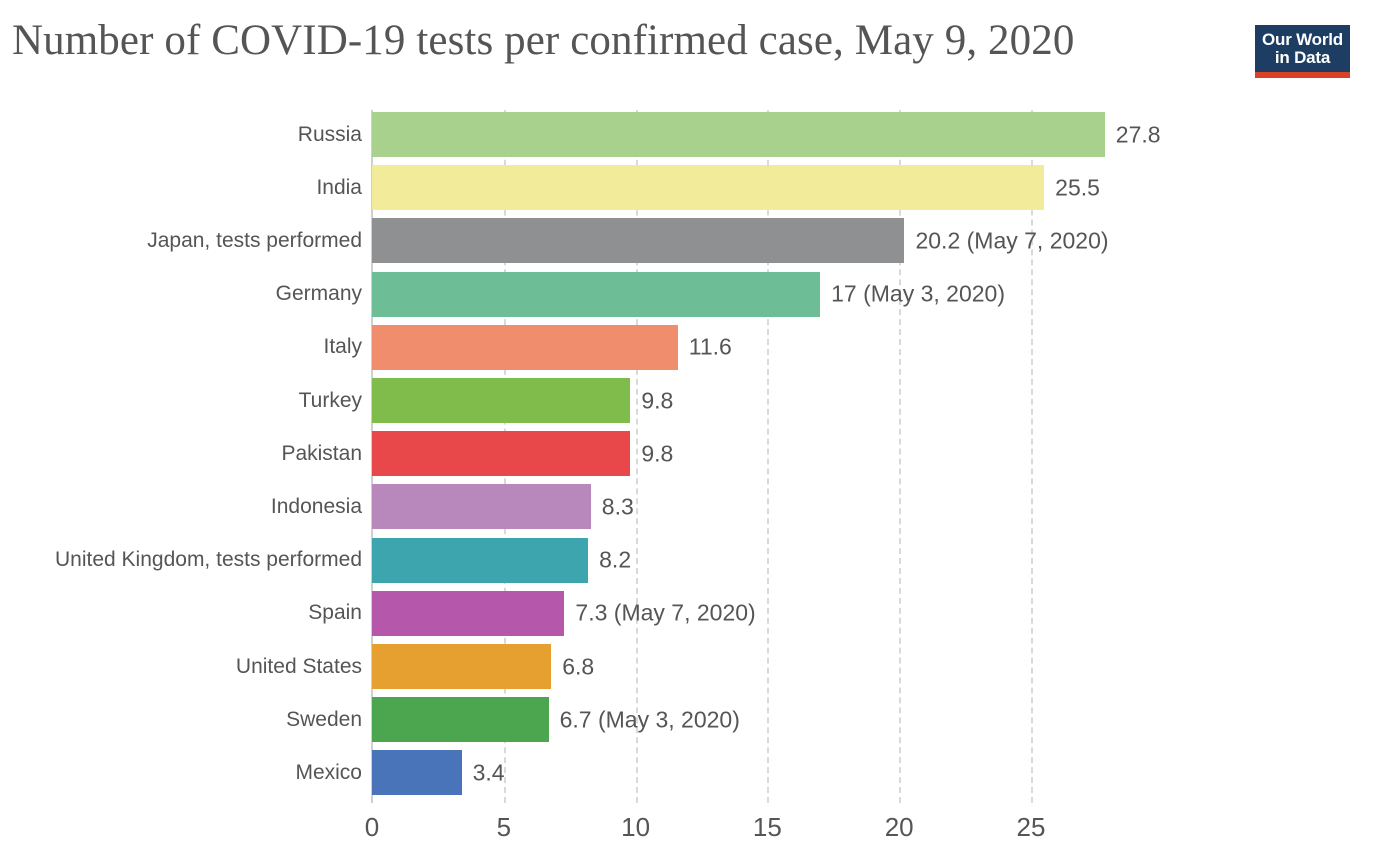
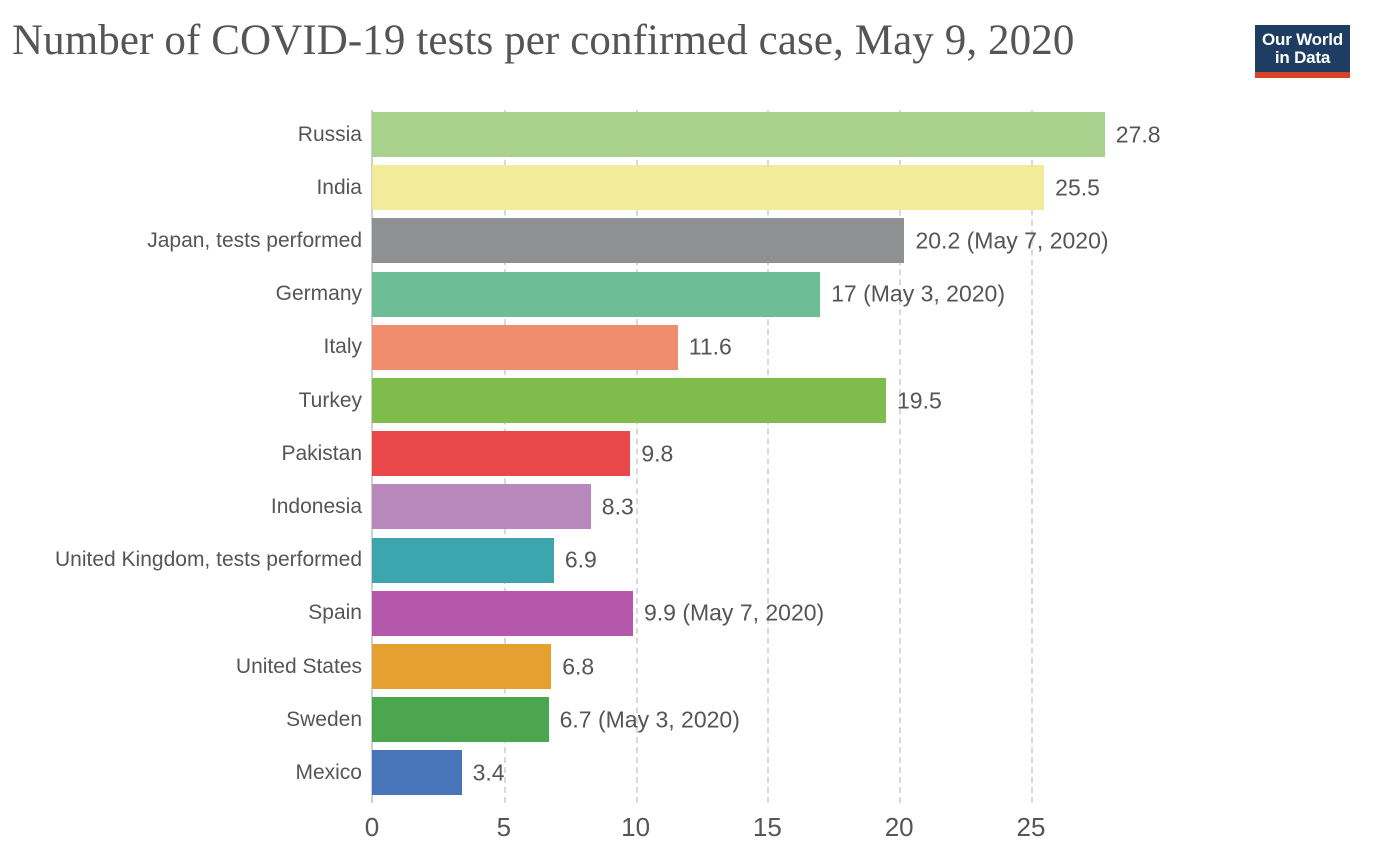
Turkey: 9.8 -> 19.5
United Kingdom, tests performed: 8.2 -> 6.9
Spain: 7.3 -> 9.9
